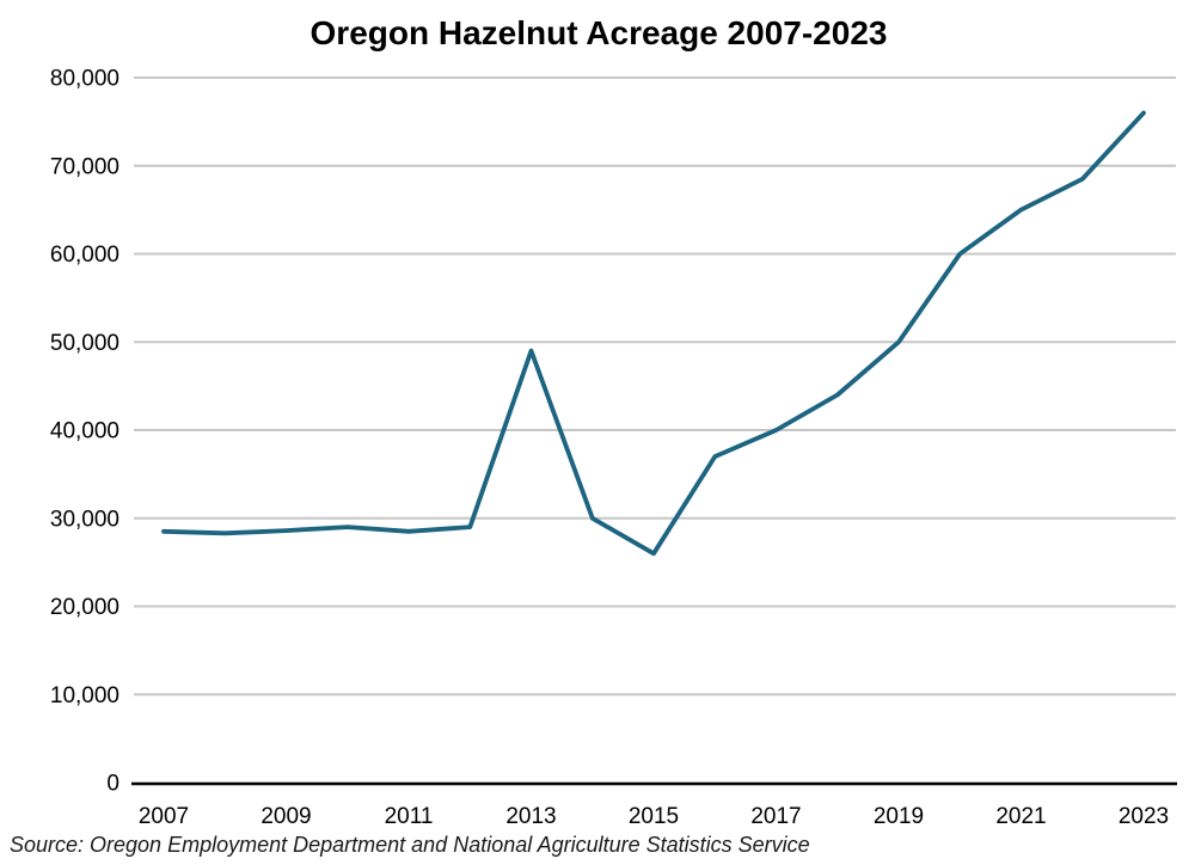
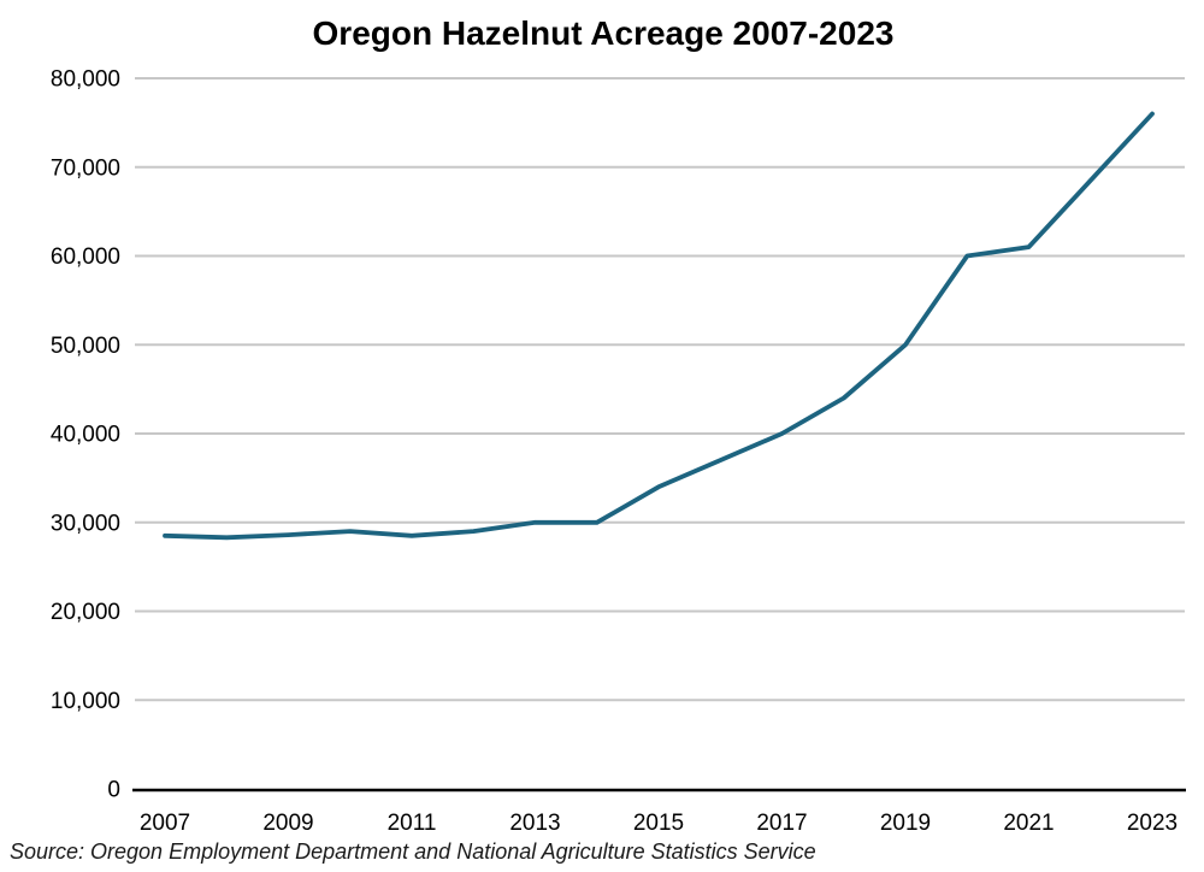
2013: 49000 -> 30000
2015: 26000 -> 34000
2021: 65000 -> 61000
